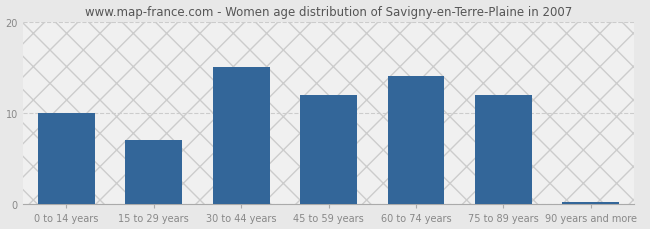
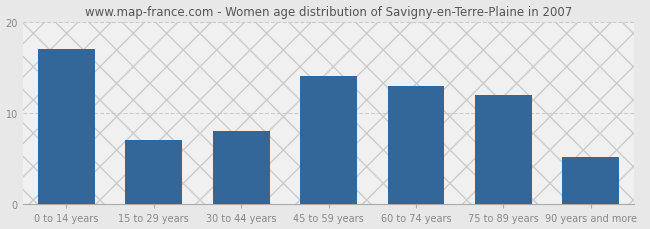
0 to 14 years: 10.0 -> 17.0
30 to 44 years: 15.0 -> 8.0
45 to 59 years: 12.0 -> 14.0
60 to 74 years: 14.0 -> 13.0
90 years and more: 0.3 -> 5.2
